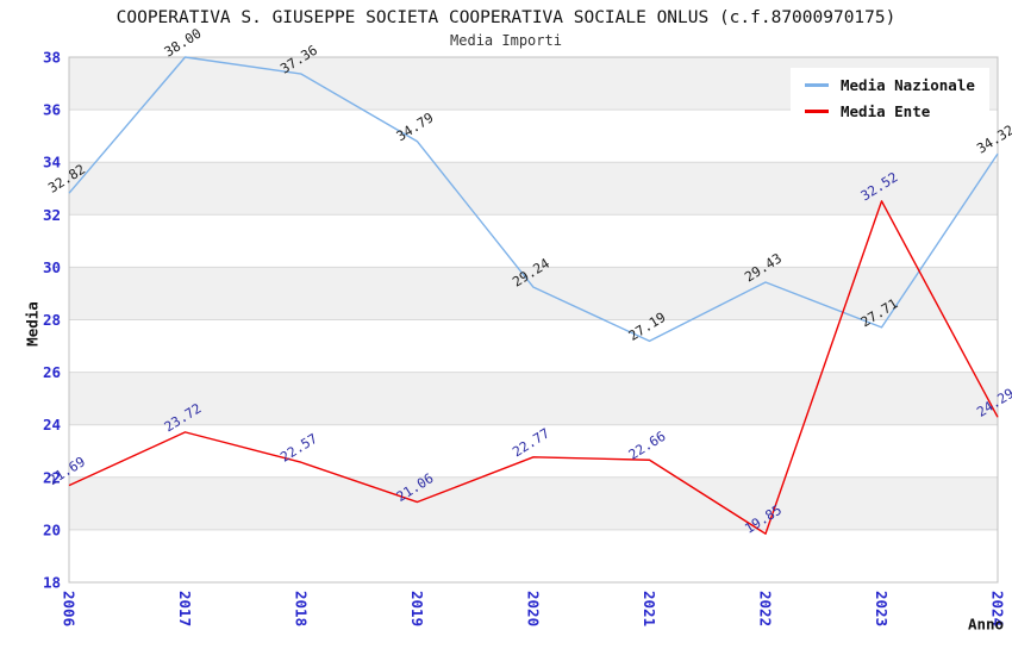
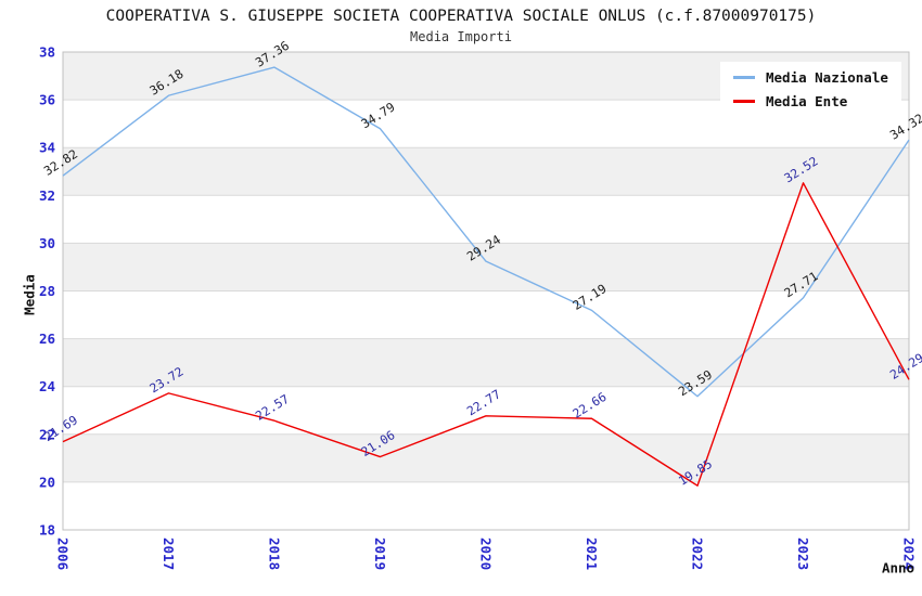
Media Nazionale/2017: 38.00 -> 36.18
Media Nazionale/2022: 29.43 -> 23.59
